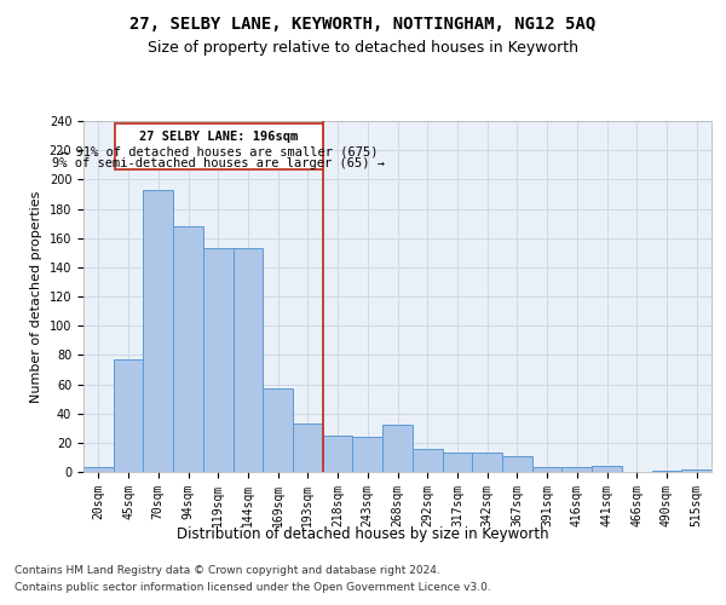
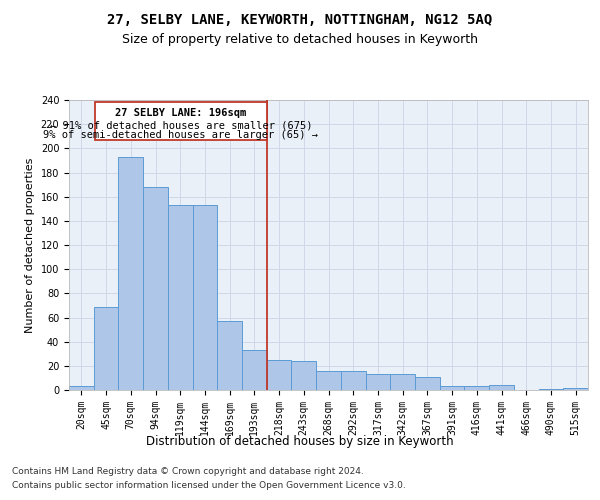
45sqm: 77 -> 69
268sqm: 32 -> 16
